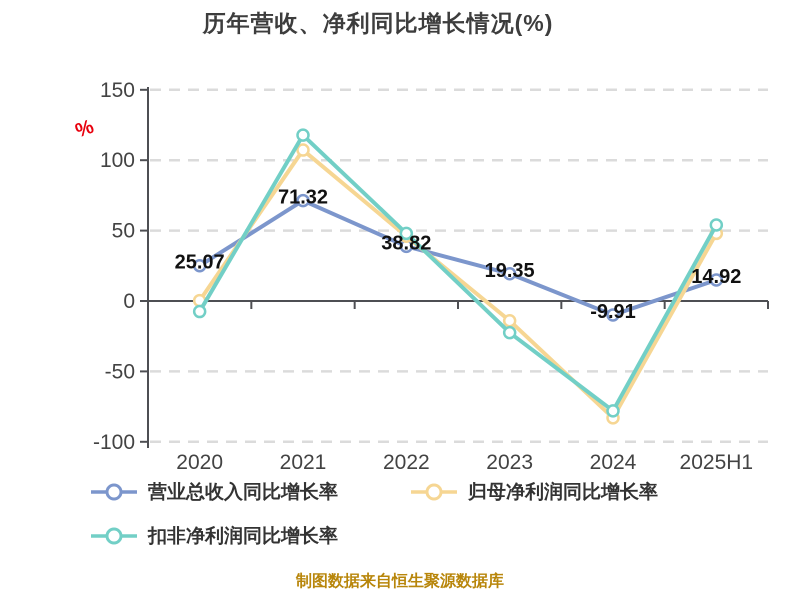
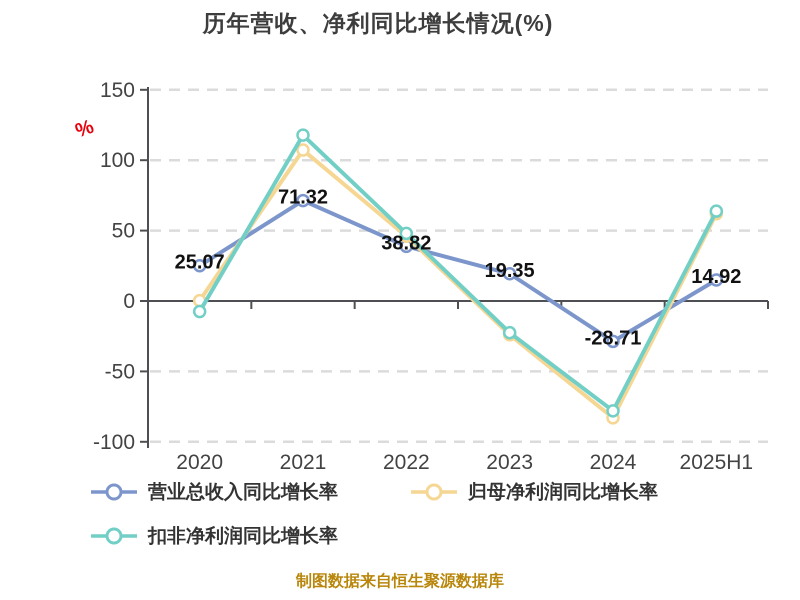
归母净利润同比增长率/2023: -14 -> -24
营业总收入同比增长率/2024: -9.91 -> -28.71
归母净利润同比增长率/2025H1: 48 -> 62
扣非净利润同比增长率/2025H1: 54 -> 64
